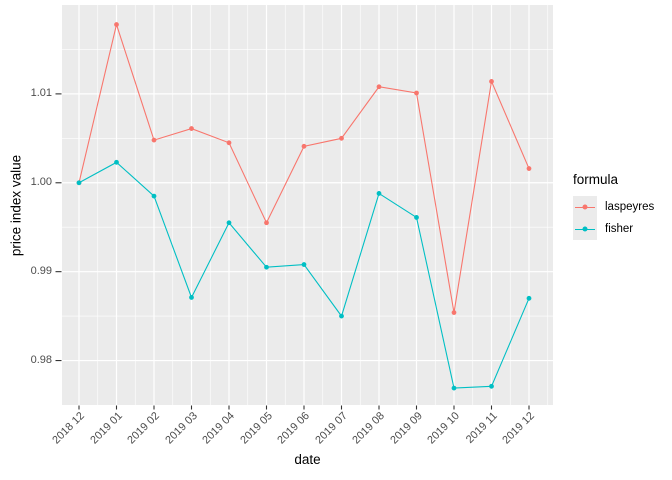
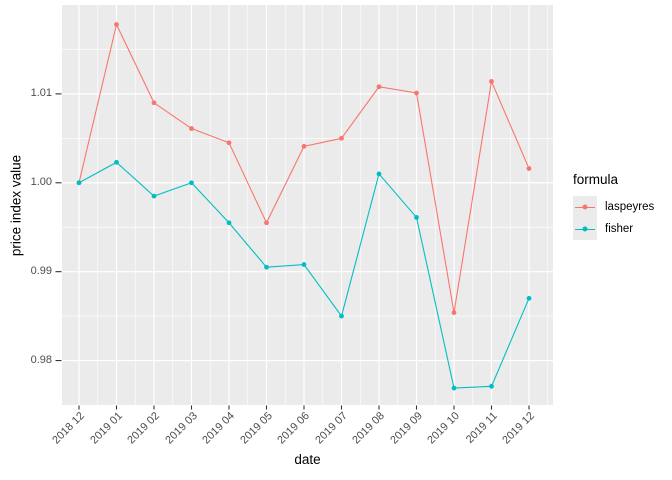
laspeyres/2019 02: 1.005 -> 1.009
fisher/2019 03: 0.987 -> 1.000
fisher/2019 08: 0.999 -> 1.001
